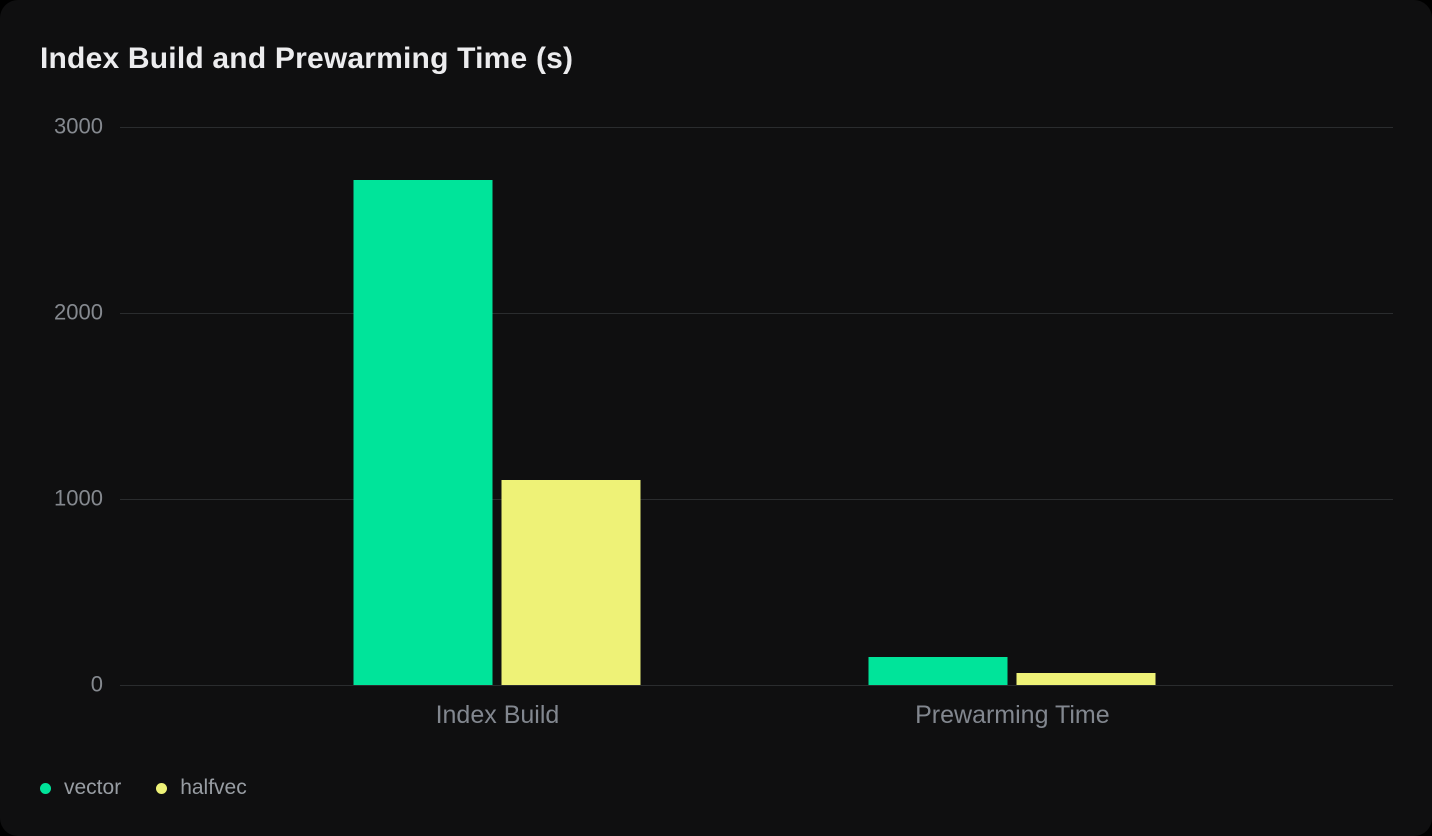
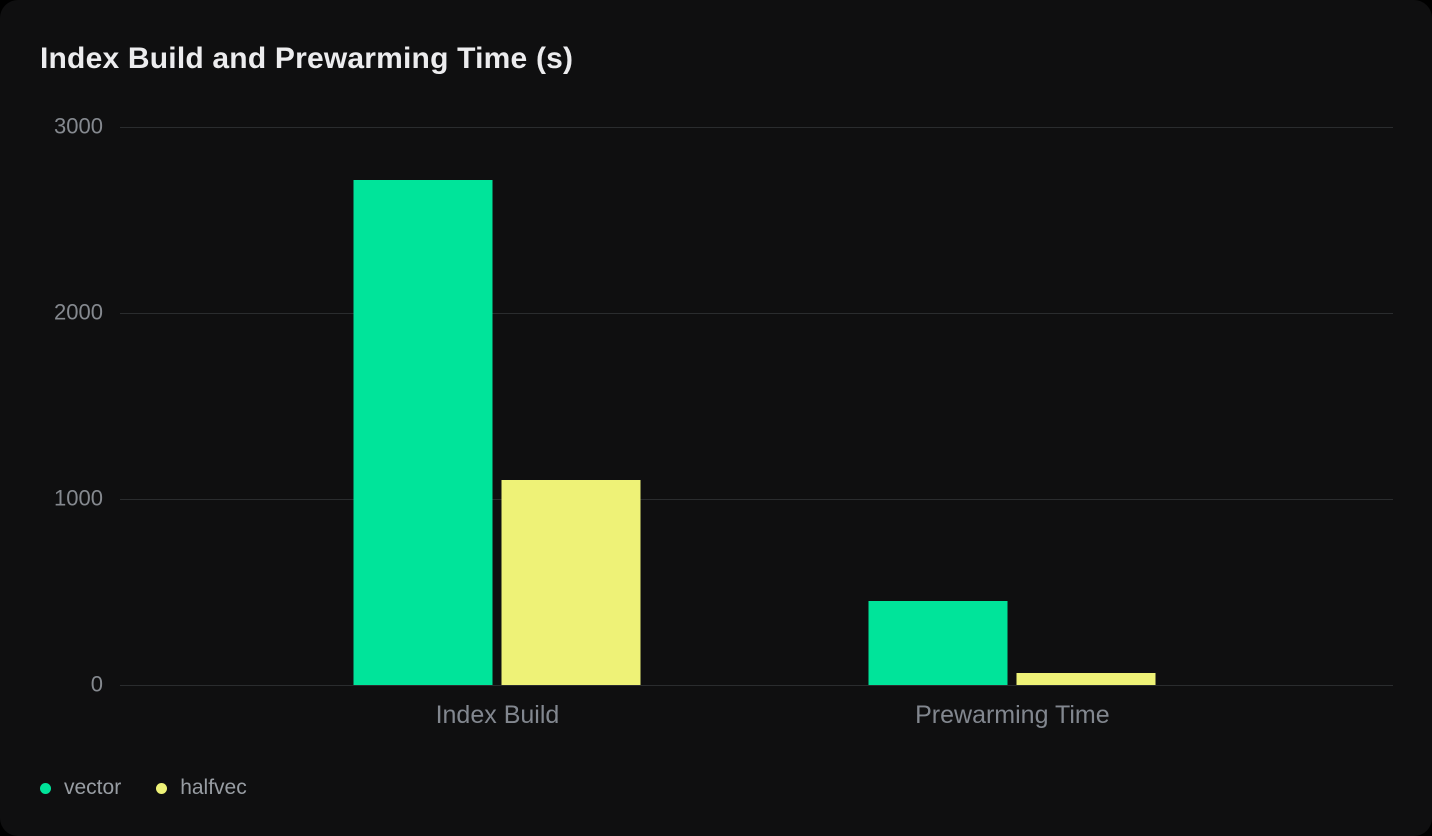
vector/Prewarming Time: 150 -> 450
